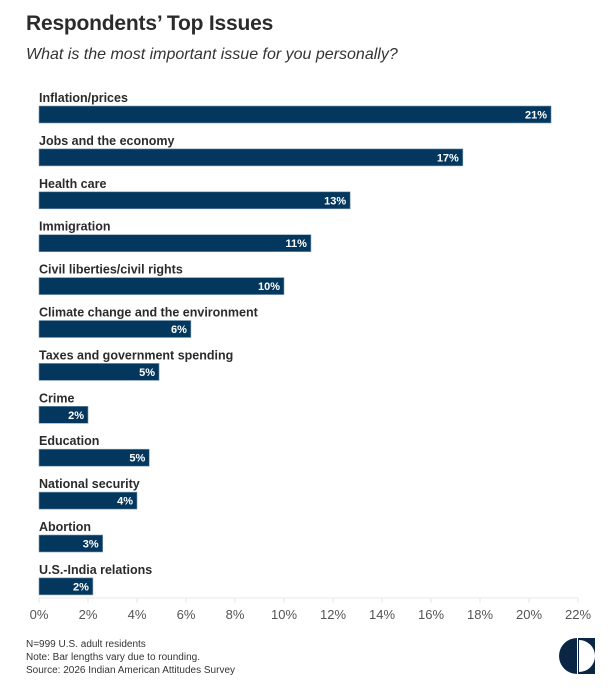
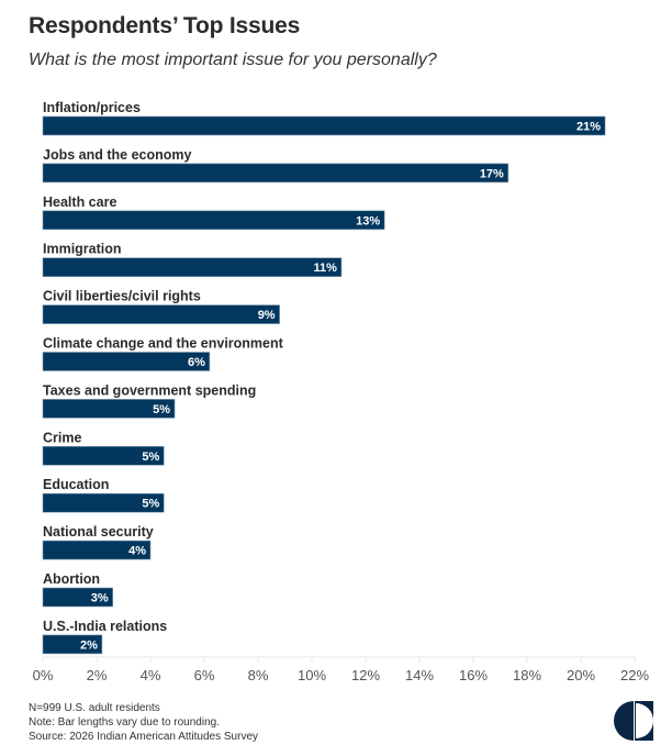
Civil liberties/civil rights: 10% -> 9%
Crime: 2% -> 5%
